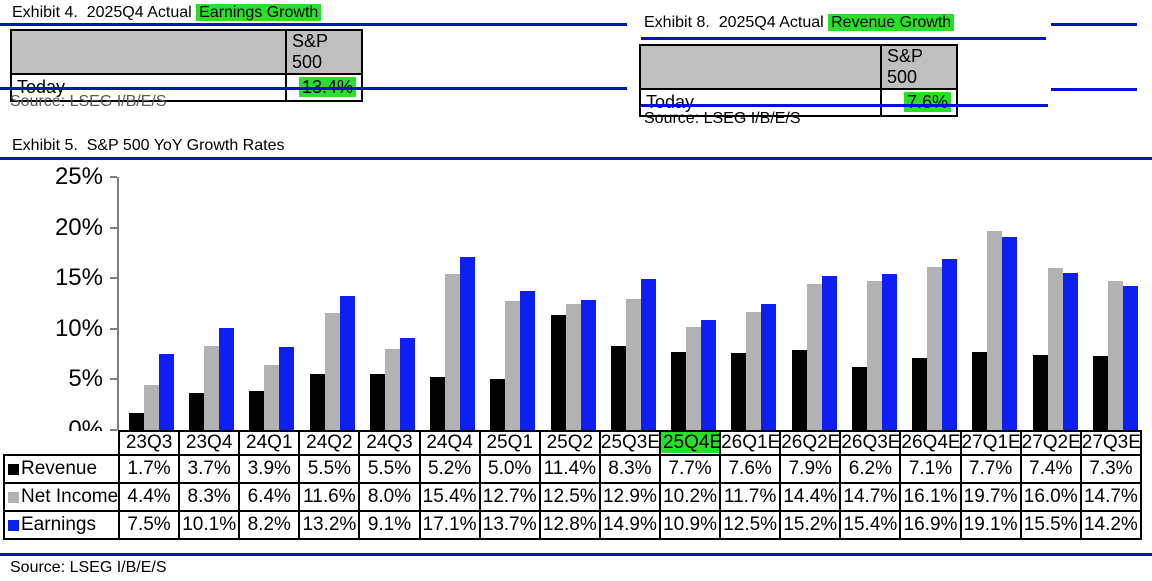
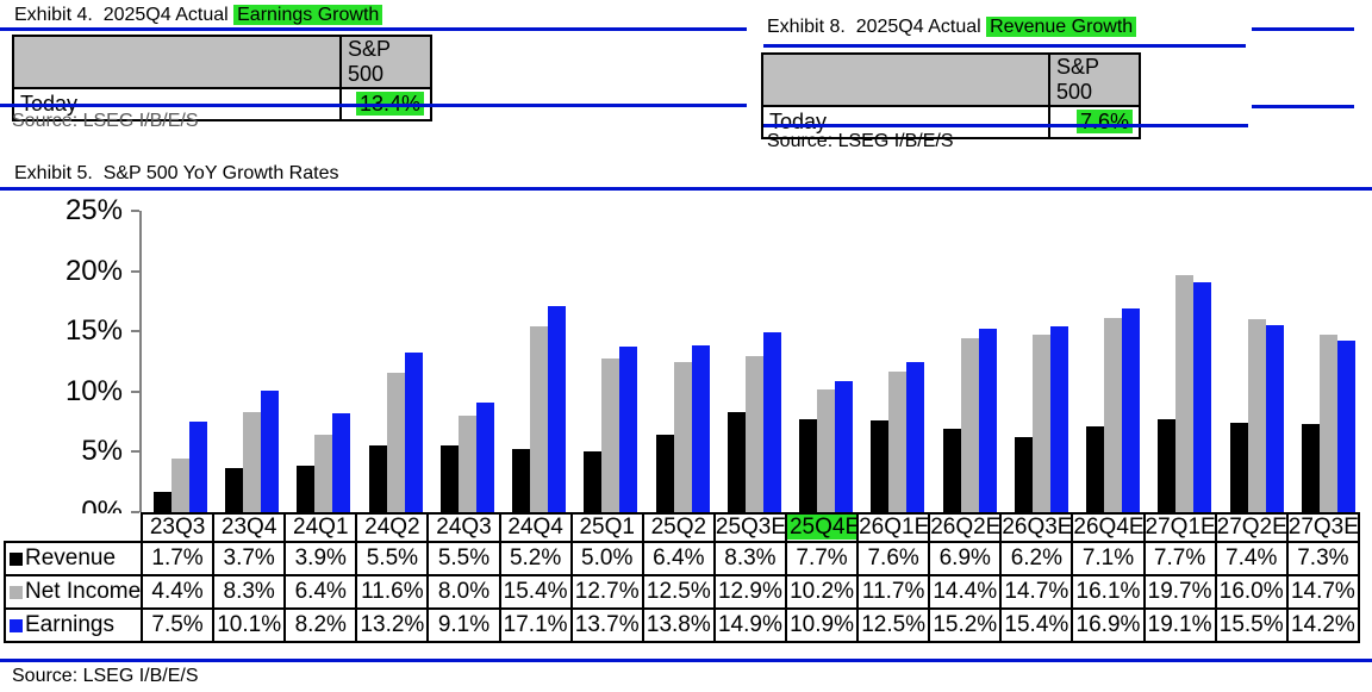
Revenue/25Q2: 11.4% -> 6.4%
Earnings/25Q2: 12.8% -> 13.8%
Revenue/26Q2E: 7.9% -> 6.9%
